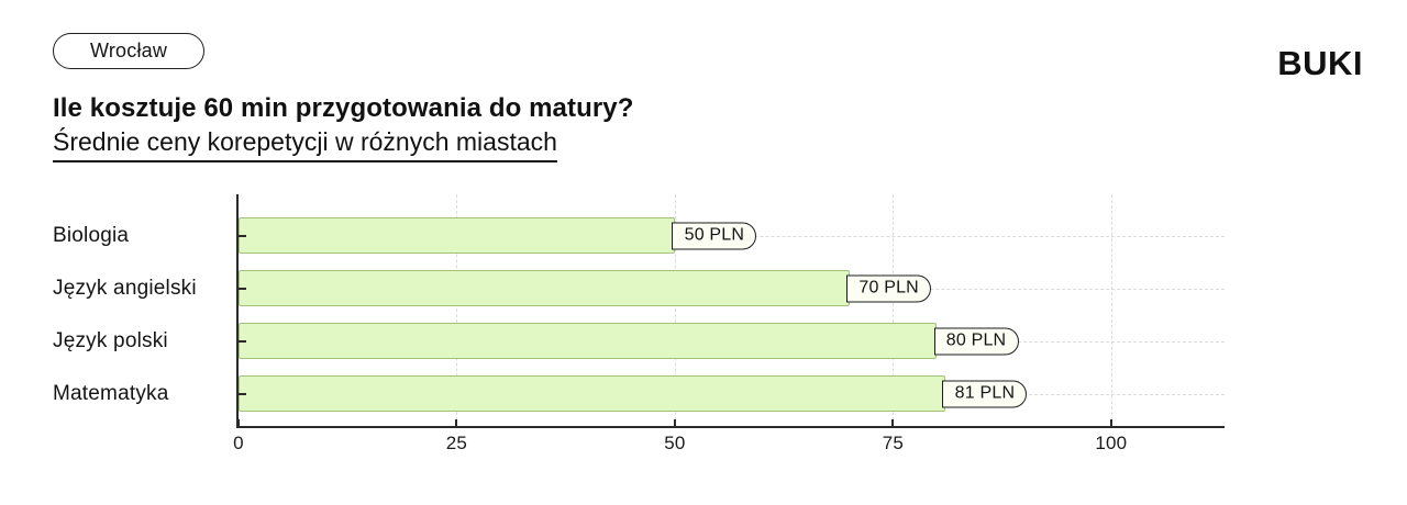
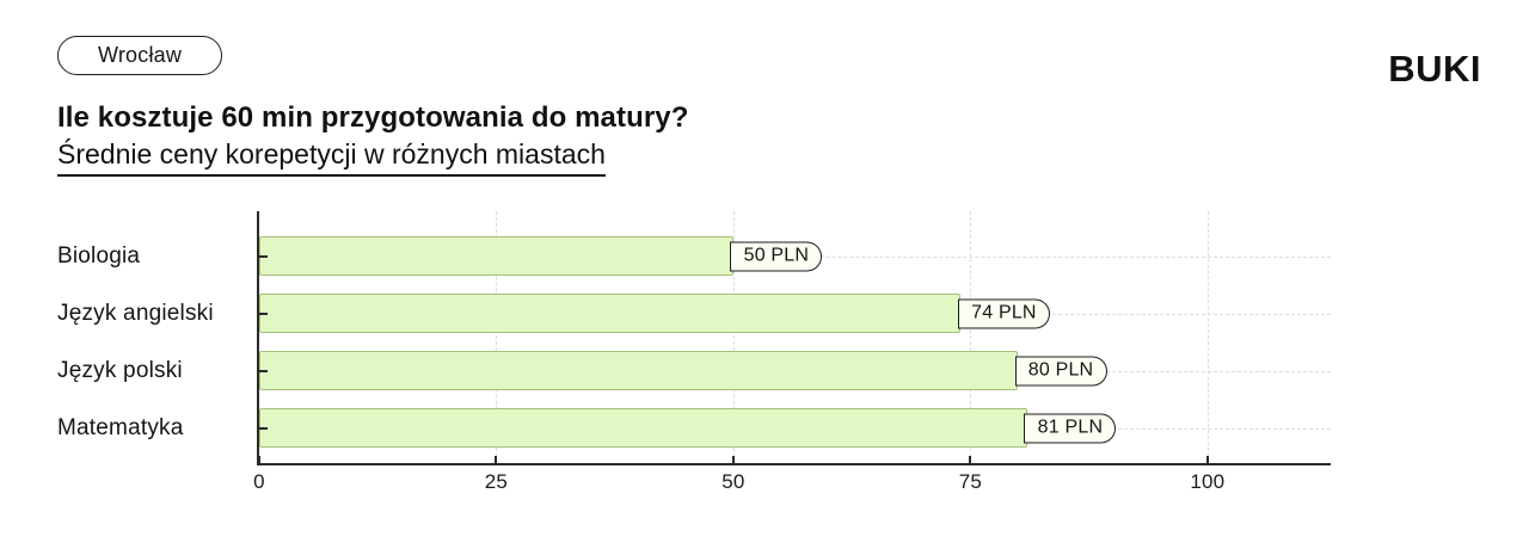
Język angielski: 70 -> 74
